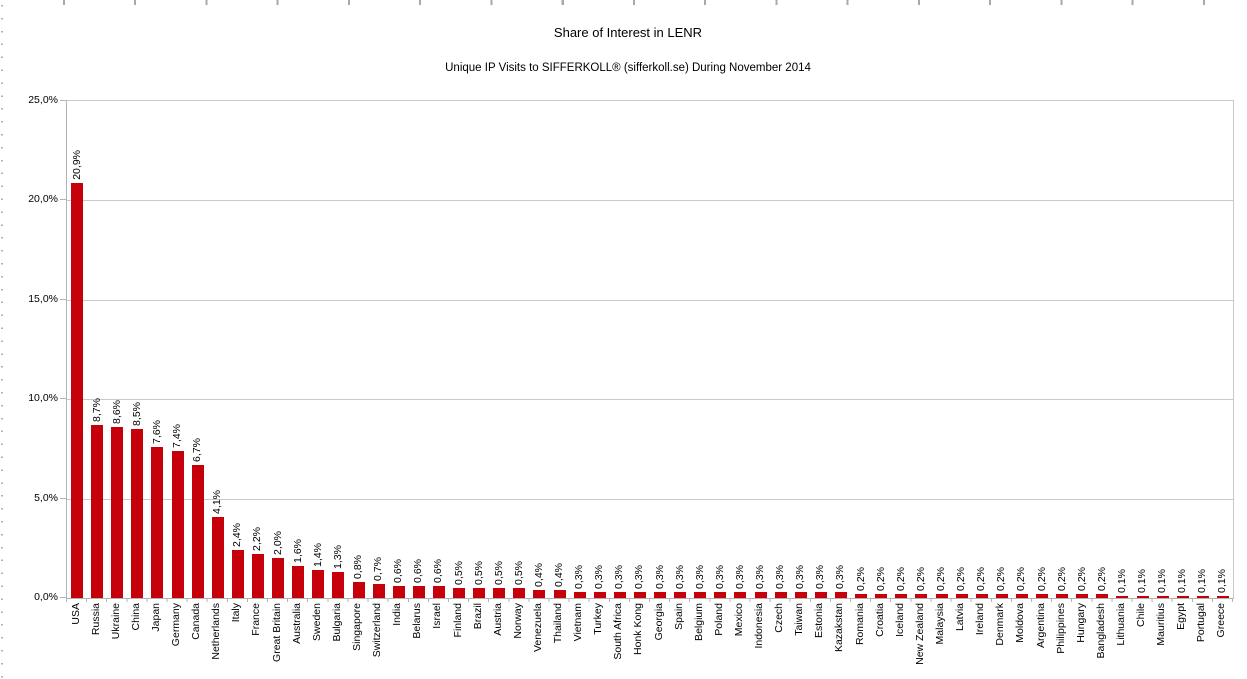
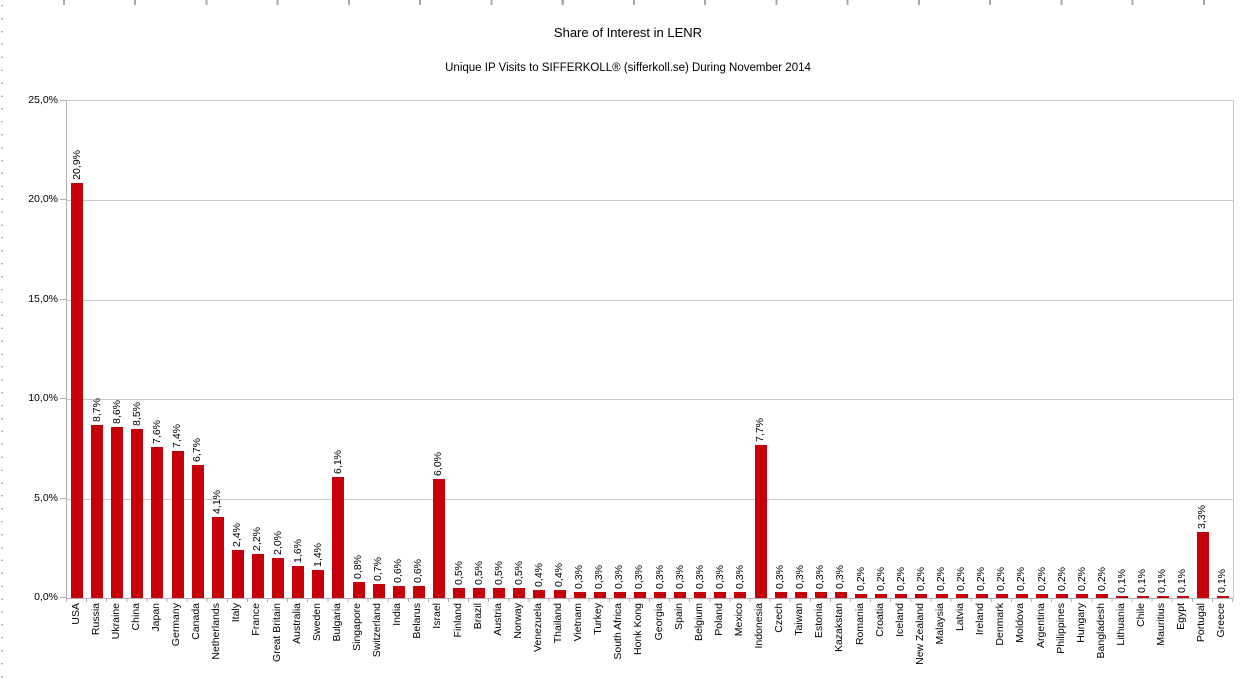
Bulgaria: 1,3% -> 6,1%
Israel: 0,6% -> 6,0%
Indonesia: 0,3% -> 7,7%
Portugal: 0,1% -> 3,3%
